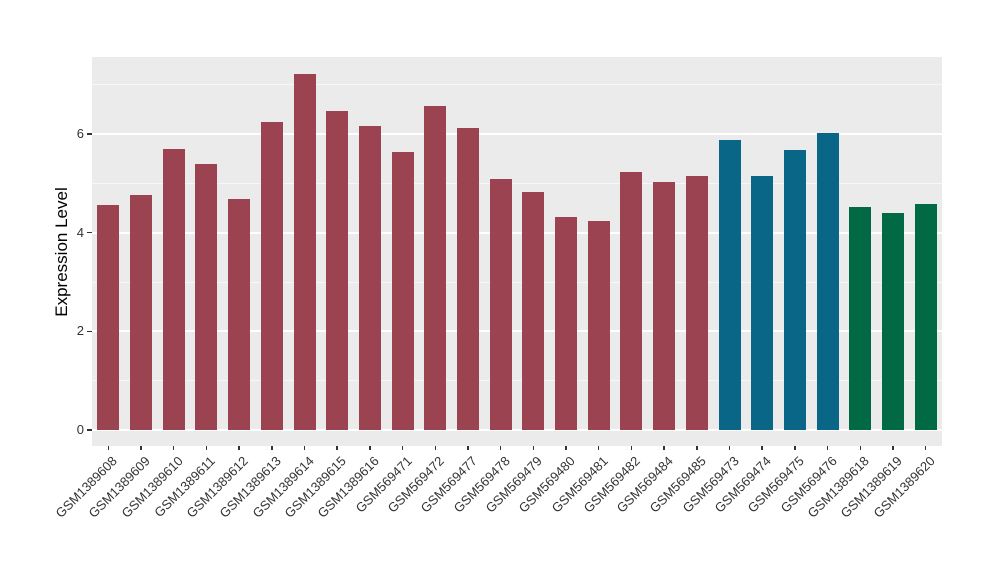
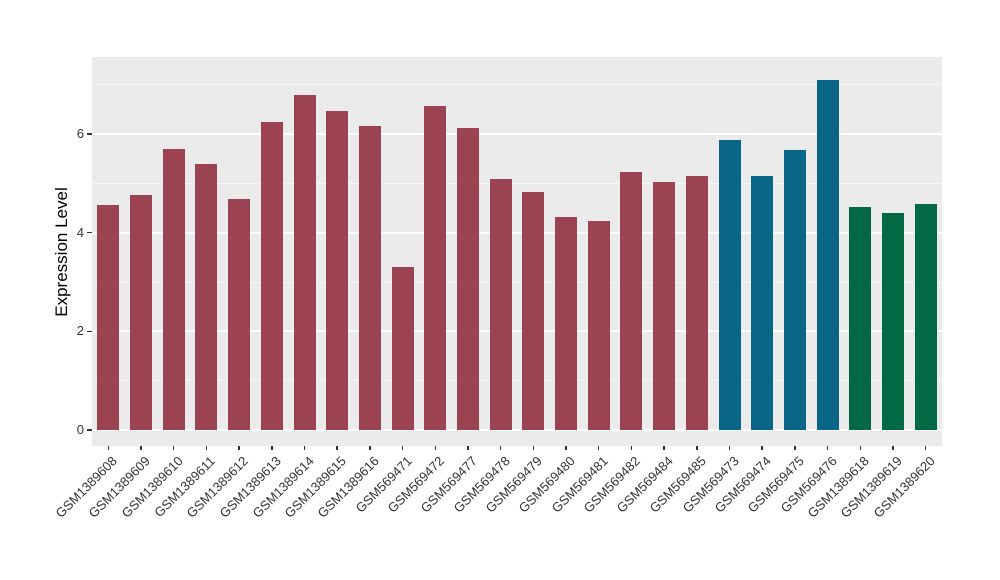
GSM1389614: 7.2 -> 6.8
GSM569471: 5.6 -> 3.3
GSM569476: 6.0 -> 7.1
